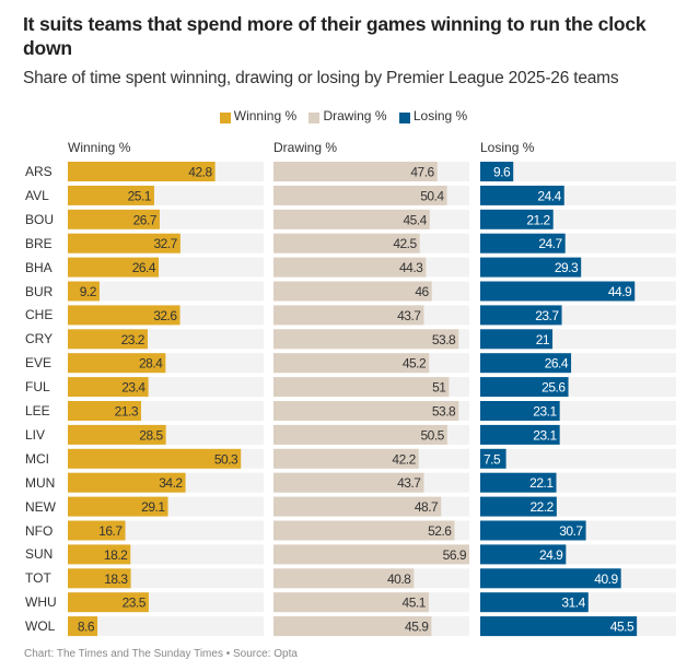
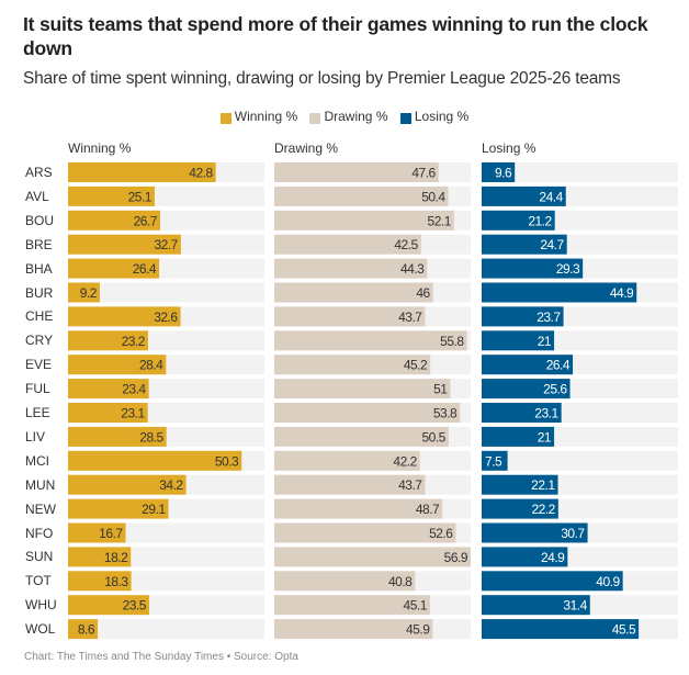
Drawing %/BOU: 45.4 -> 52.1
Drawing %/CRY: 53.8 -> 55.8
Winning %/LEE: 21.3 -> 23.1
Losing %/LIV: 23.1 -> 21
